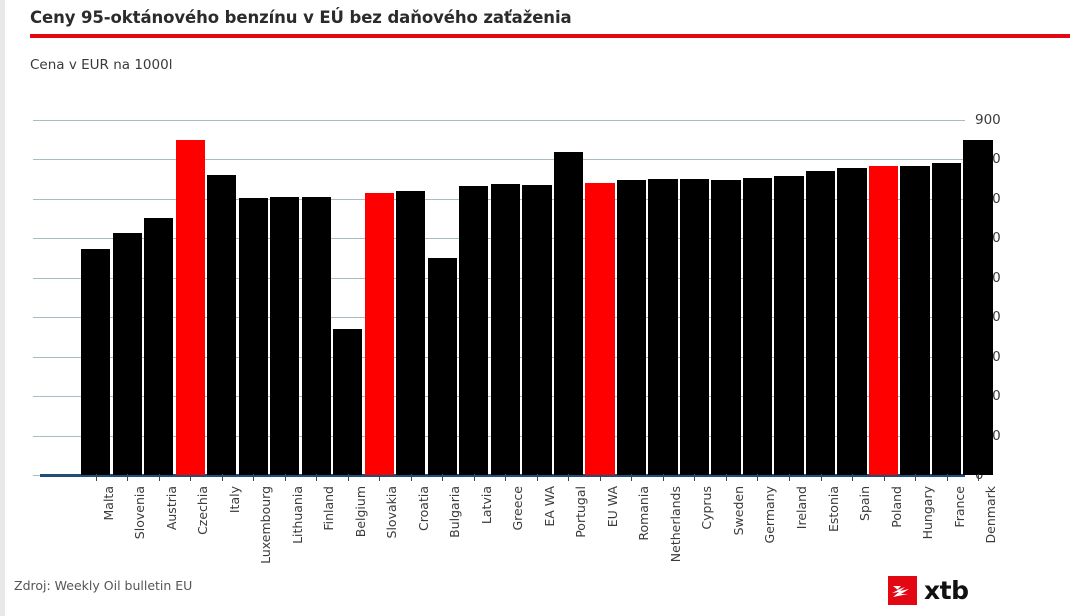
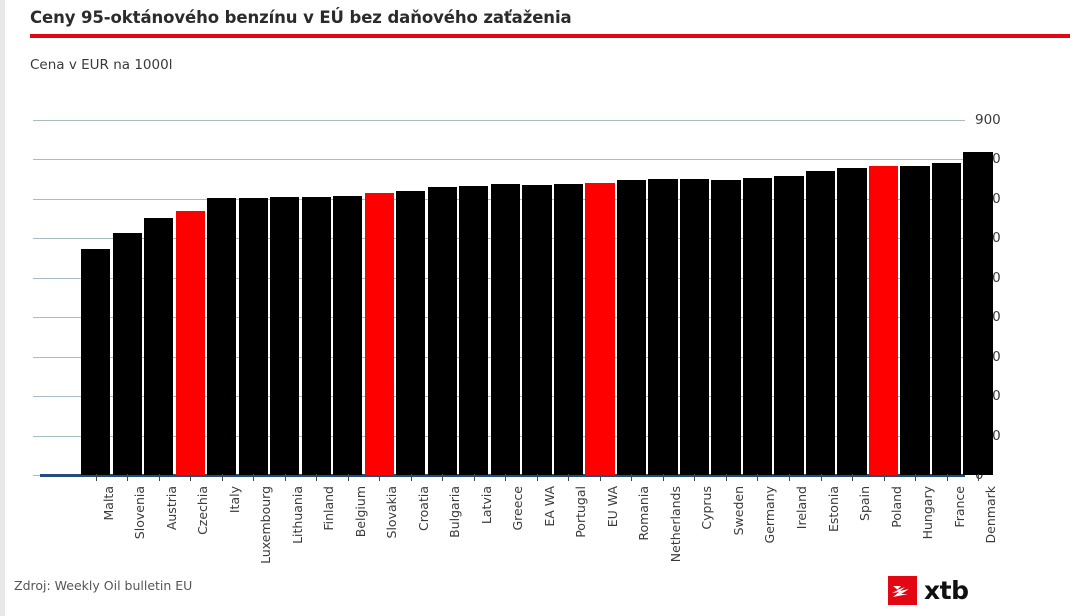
Czechia: 850 -> 670
Italy: 760 -> 700
Belgium: 370 -> 710
Bulgaria: 550 -> 730
Portugal: 820 -> 740
Denmark: 850 -> 820
